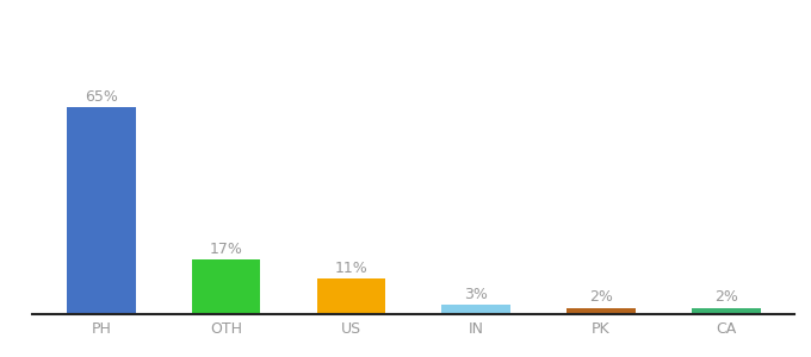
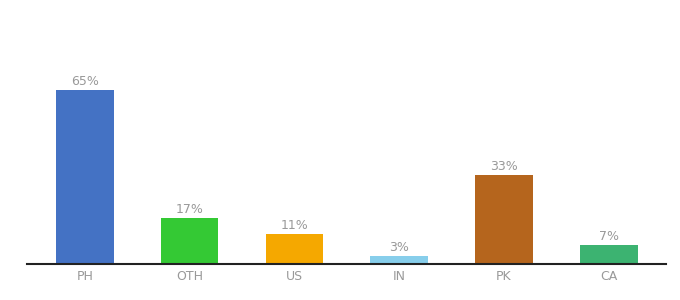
PK: 2% -> 33%
CA: 2% -> 7%
